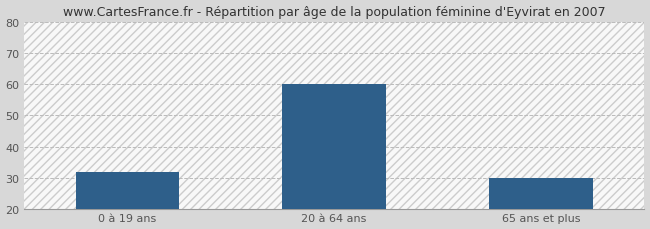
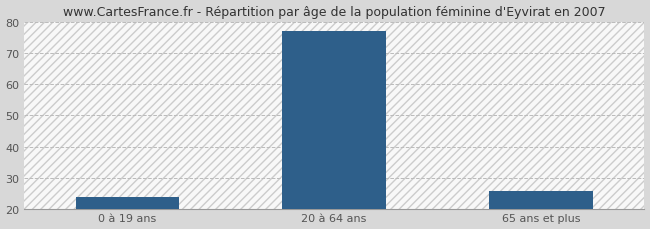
0 à 19 ans: 32 -> 24
20 à 64 ans: 60 -> 77
65 ans et plus: 30 -> 26
